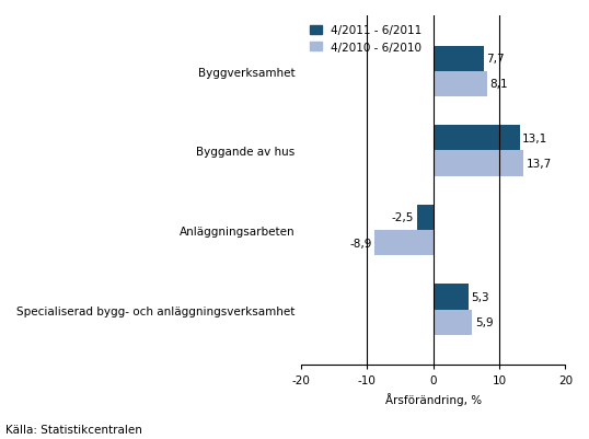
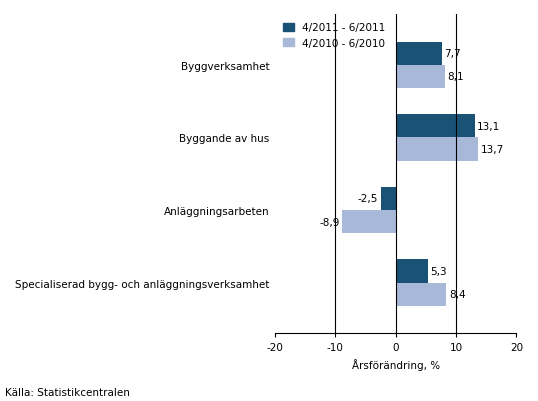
4/2010 - 6/2010/Specialiserad bygg- och anläggningsverksamhet: 5,9 -> 8,4
